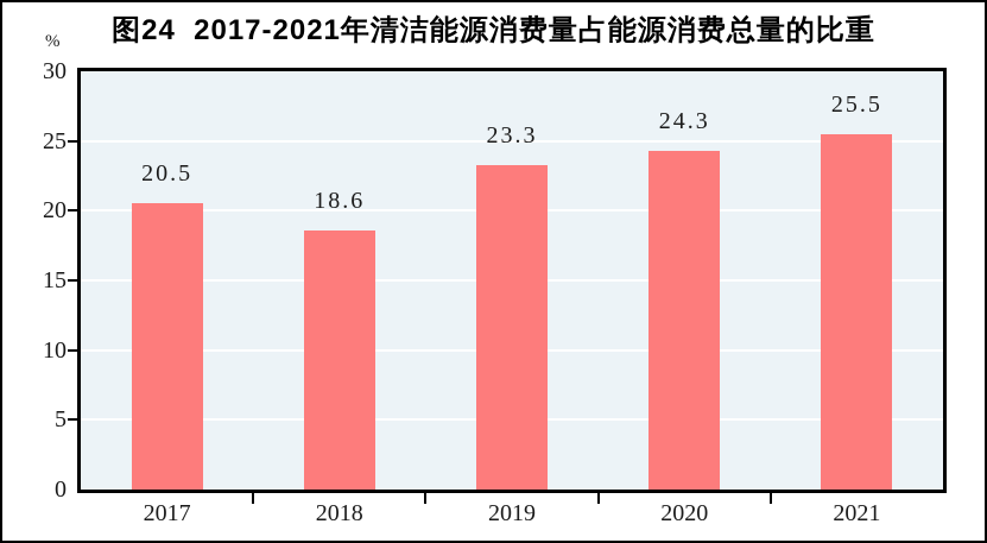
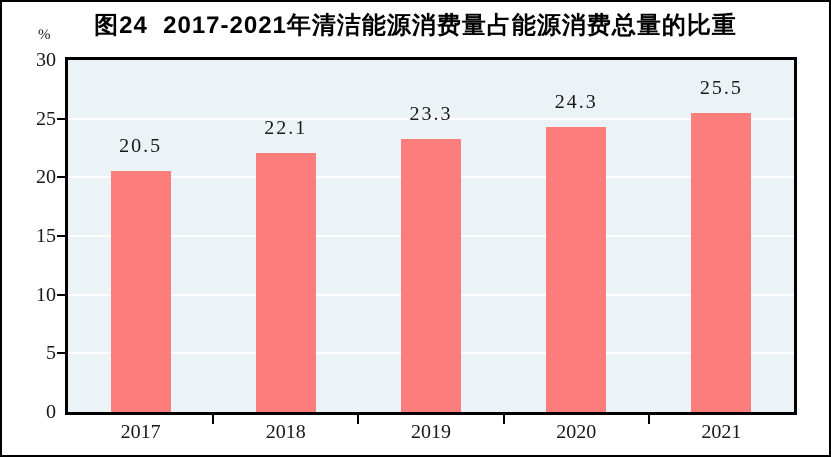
2018: 18.6 -> 22.1
